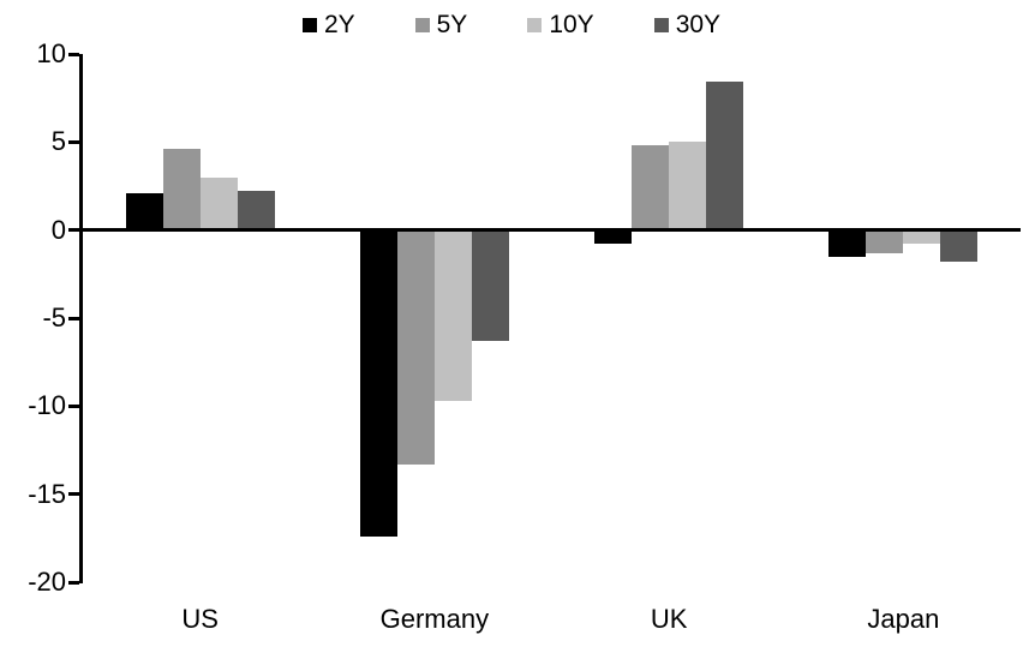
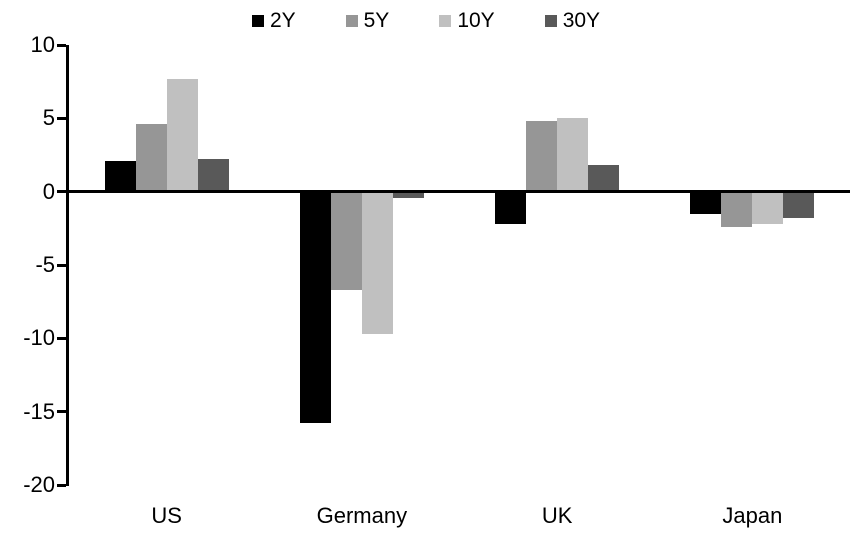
10Y/US: 3.0 -> 7.7
2Y/Germany: -17.4 -> -15.8
5Y/Germany: -13.3 -> -6.7
30Y/Germany: -6.3 -> -0.4
2Y/UK: -0.8 -> -2.2
30Y/UK: 8.4 -> 1.8
5Y/Japan: -1.3 -> -2.4
10Y/Japan: -0.8 -> -2.2
